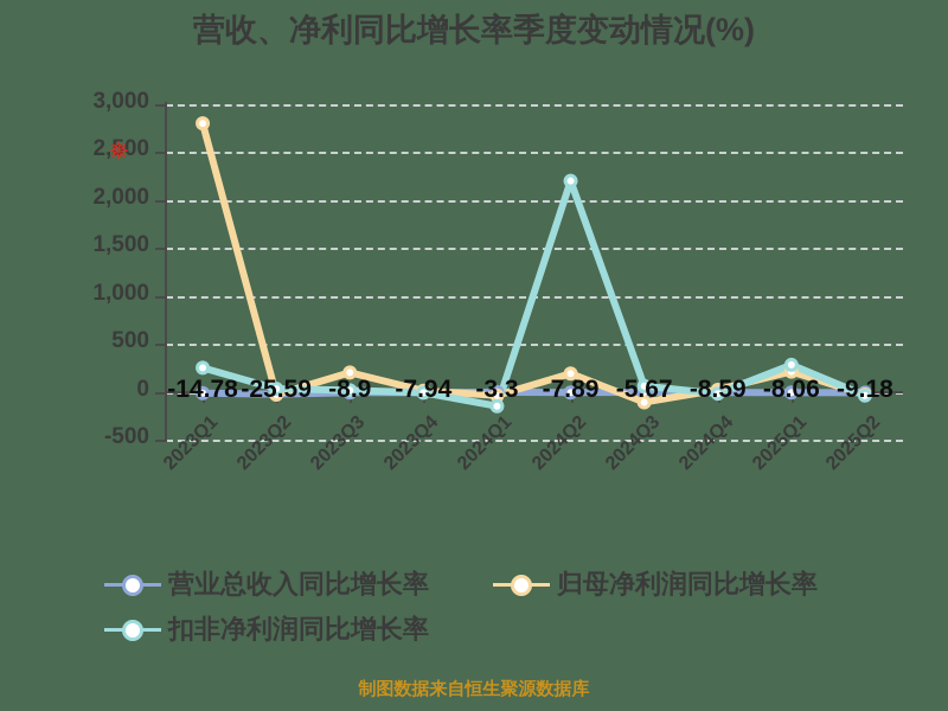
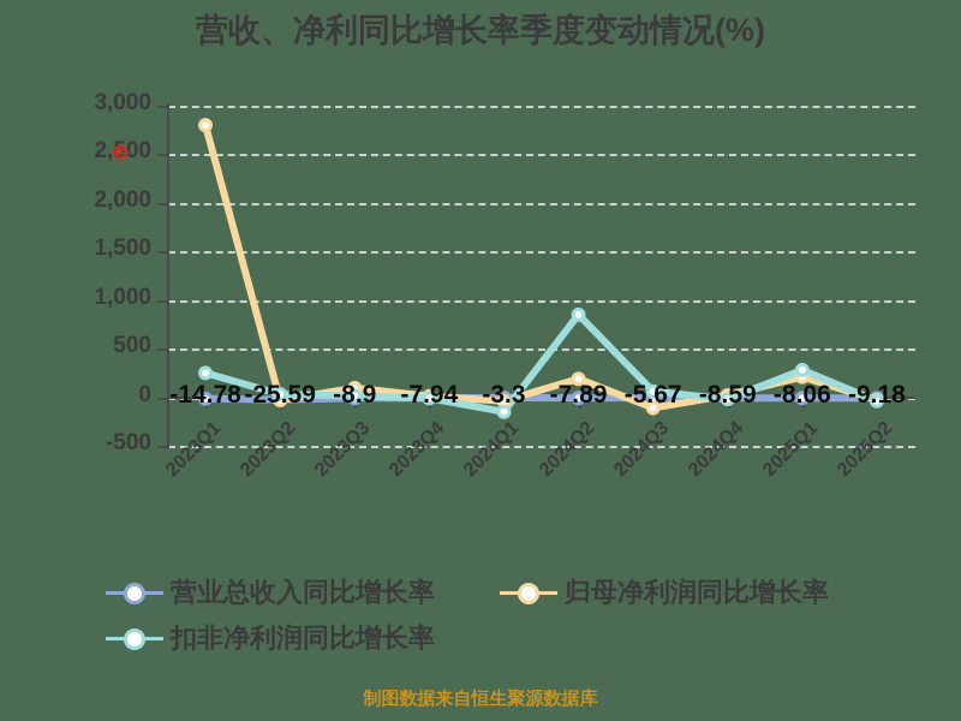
归母净利润同比增长率/2023Q3: 200 -> 100
扣非净利润同比增长率/2024Q2: 2200 -> 800
